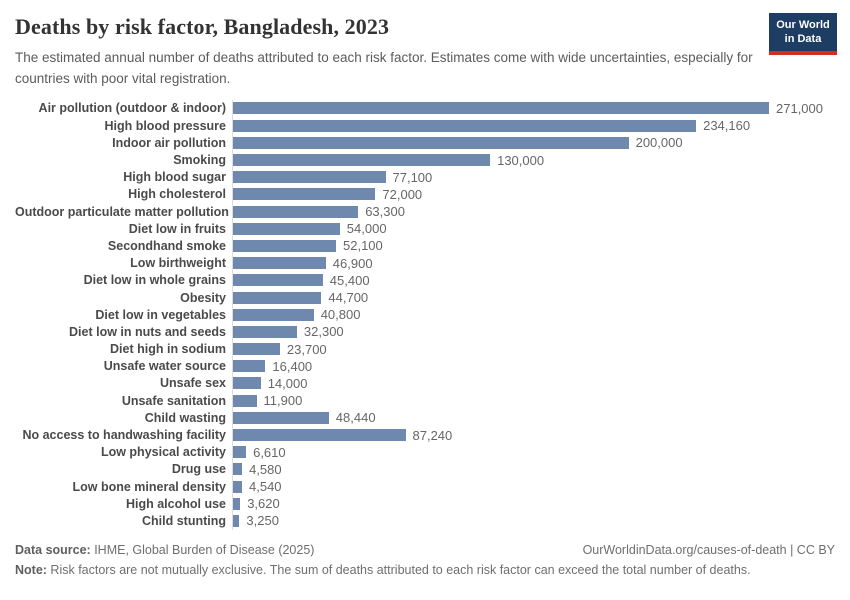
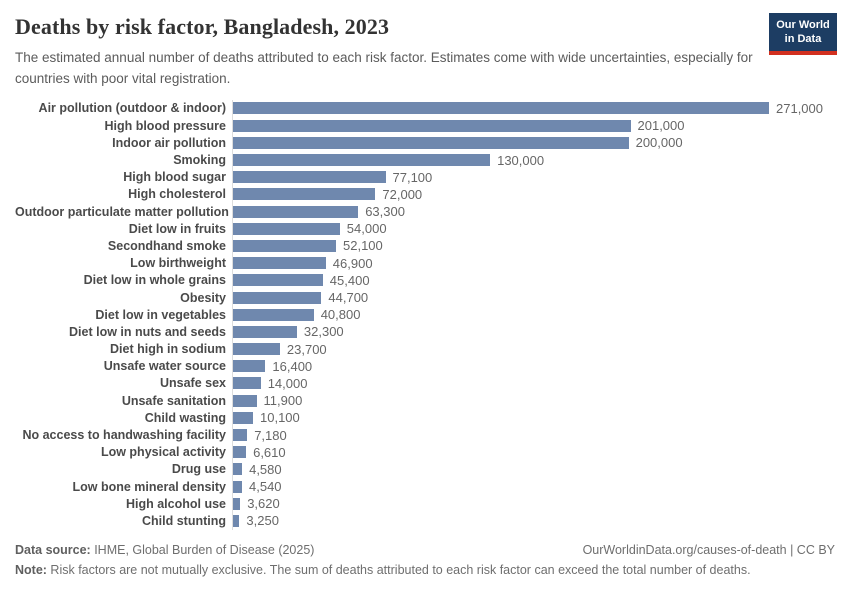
High blood pressure: 234,160 -> 201,000
Child wasting: 48,440 -> 10,100
No access to handwashing facility: 87,240 -> 7,180
